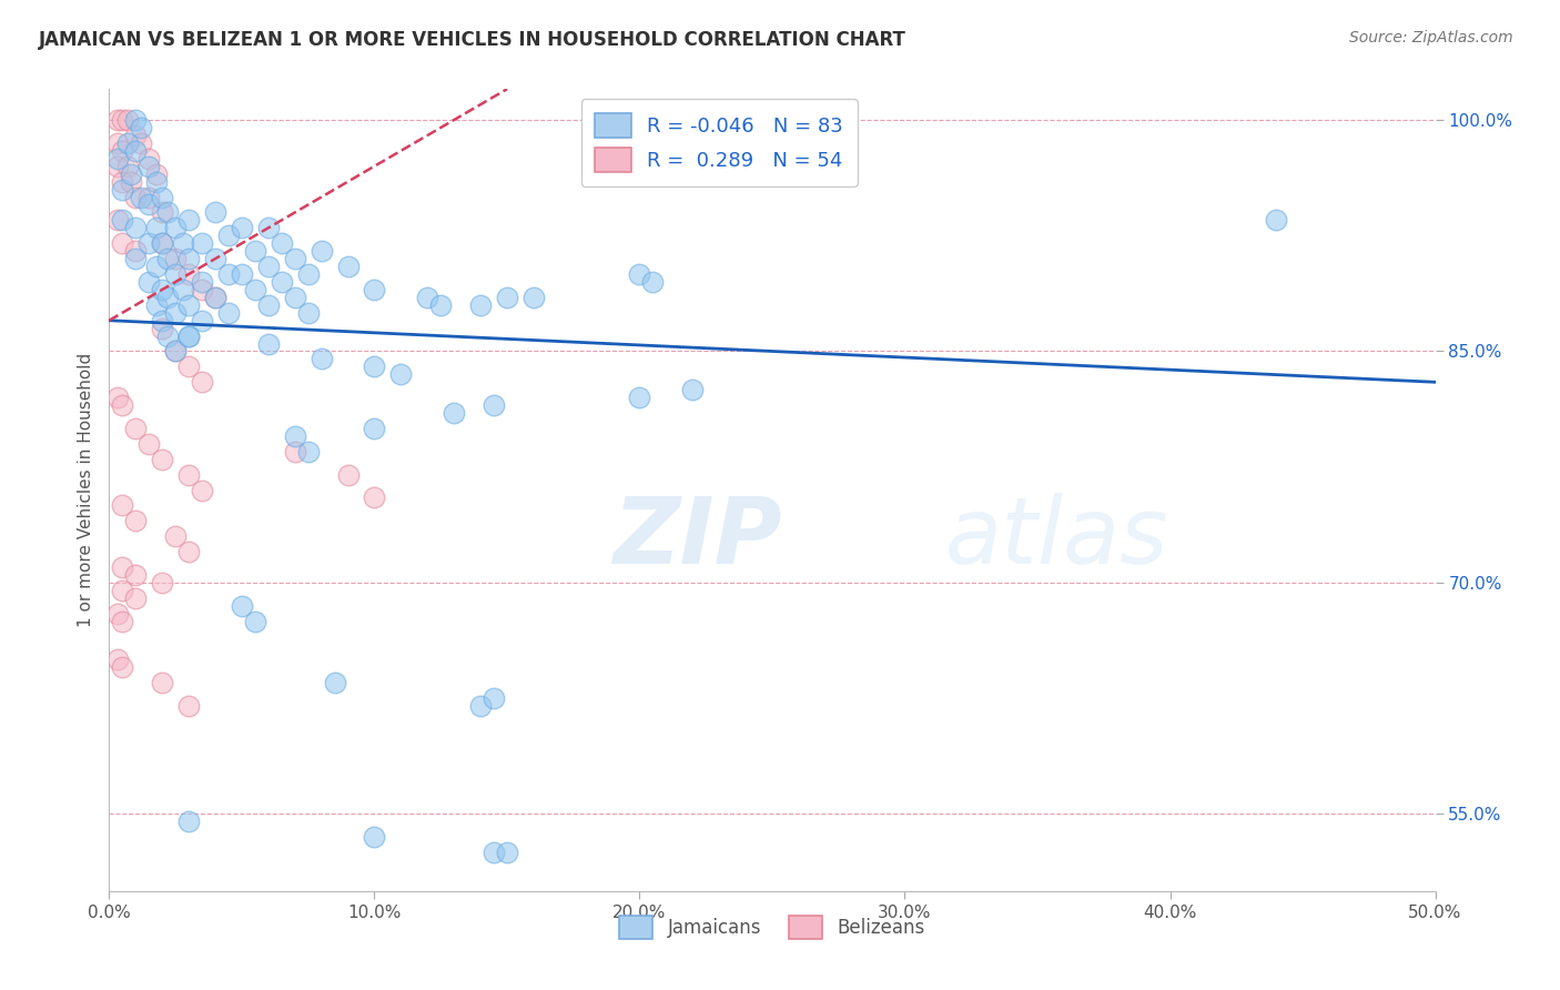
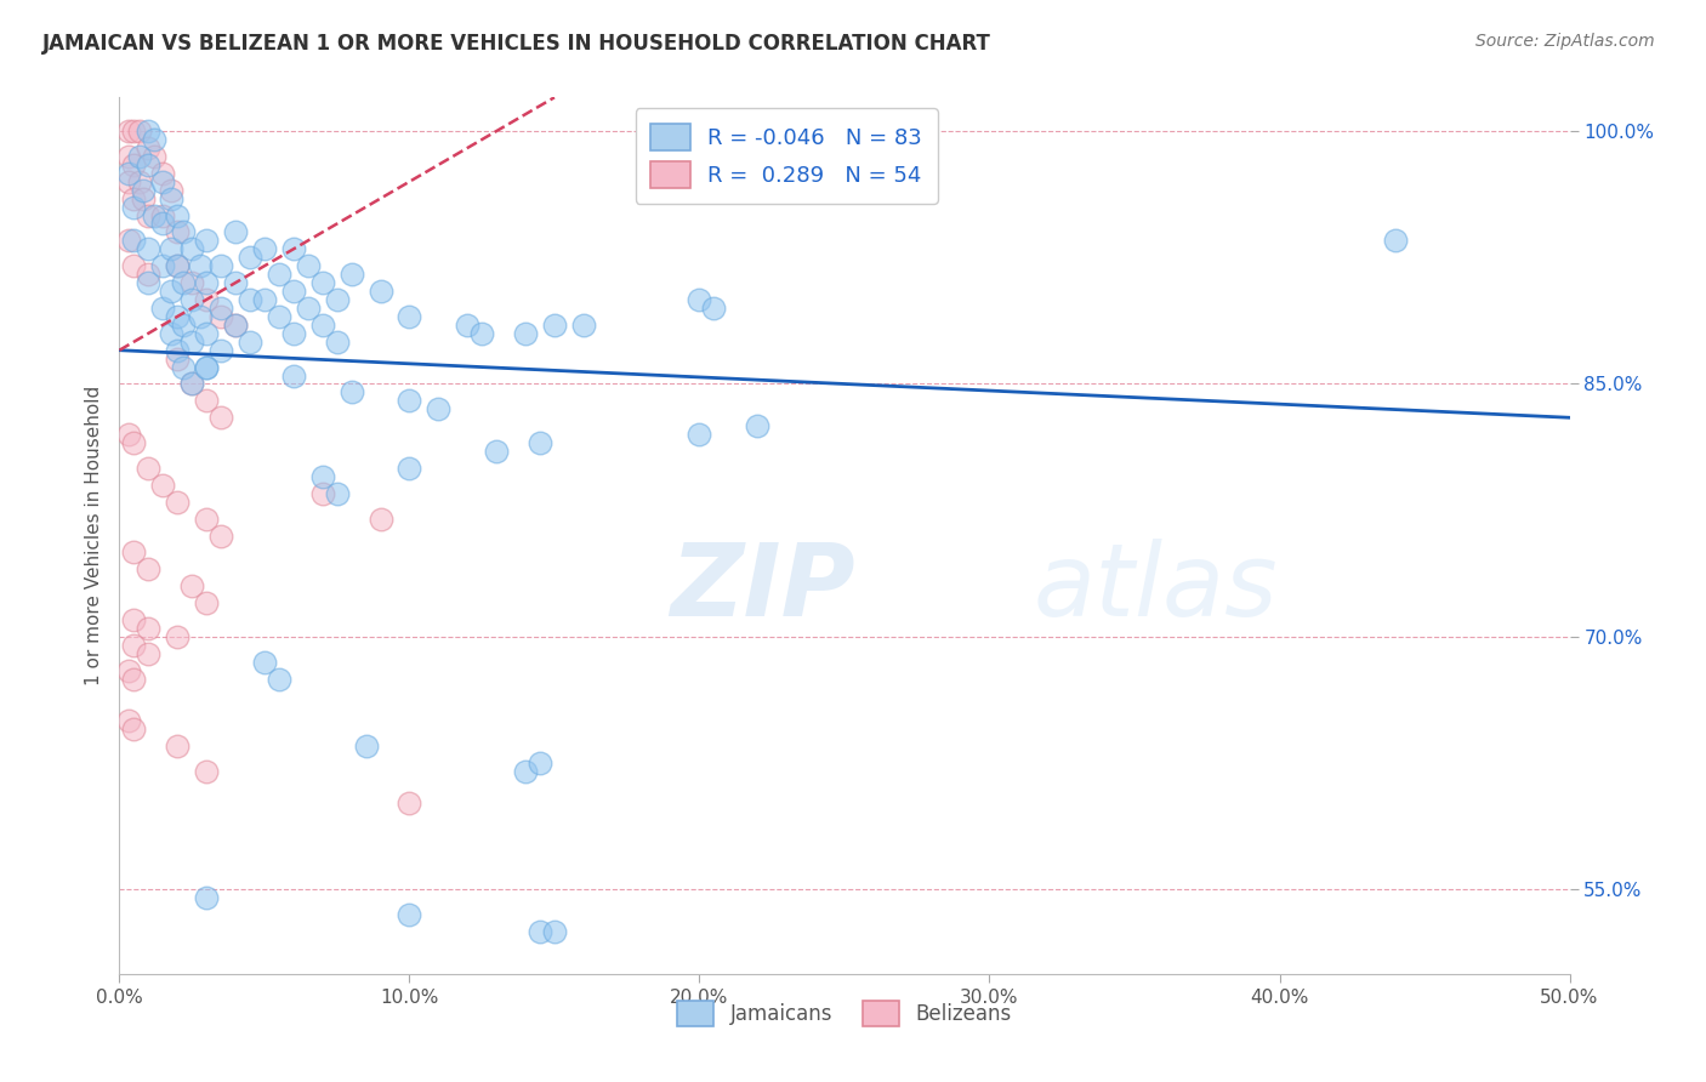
Belizeans/10.0%: 75.5% -> 60.1%
